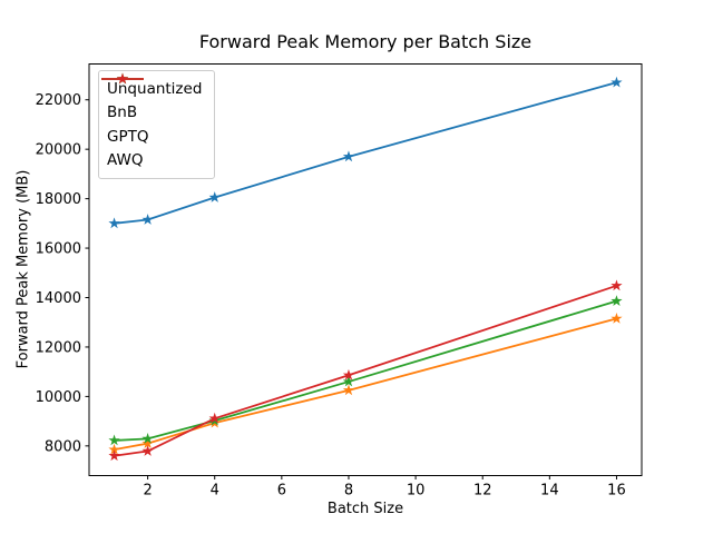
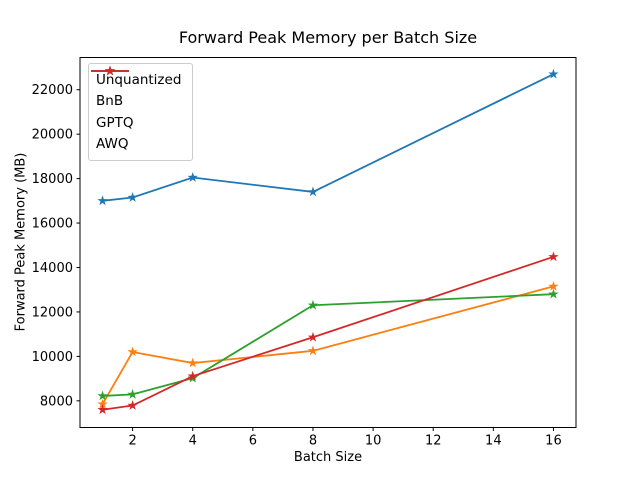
BnB/2: 8100 -> 10200
BnB/4: 8900 -> 9700
Unquantized/8: 19700 -> 17400
GPTQ/8: 10600 -> 12300
GPTQ/16: 13900 -> 12800
